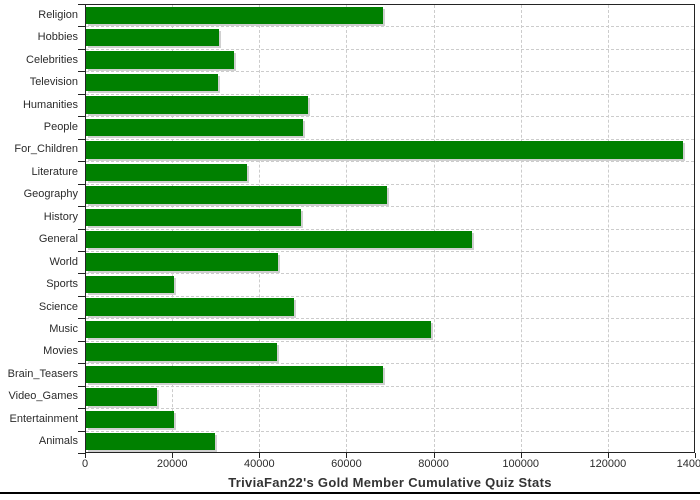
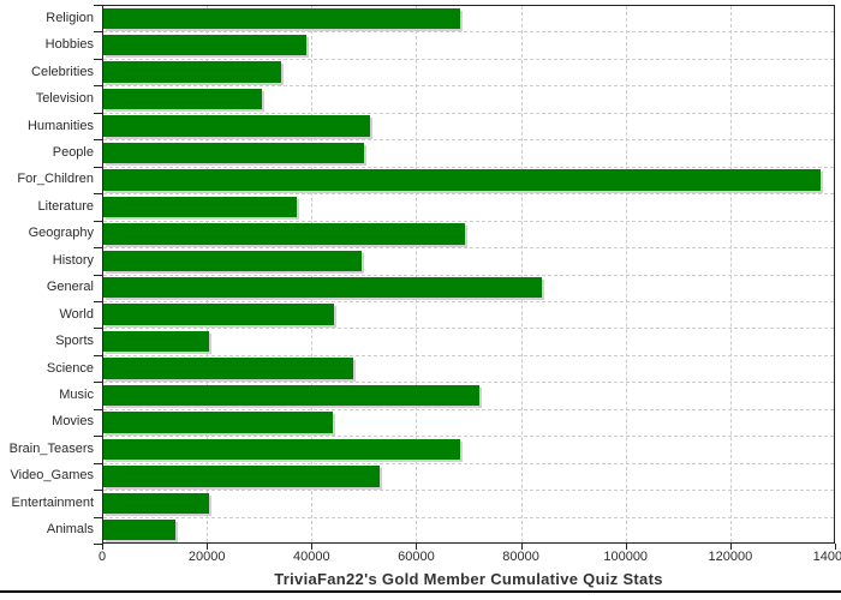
Hobbies: 31000 -> 39000
General: 89000 -> 84000
Music: 79000 -> 72000
Video_Games: 16000 -> 53000
Animals: 30000 -> 14000
